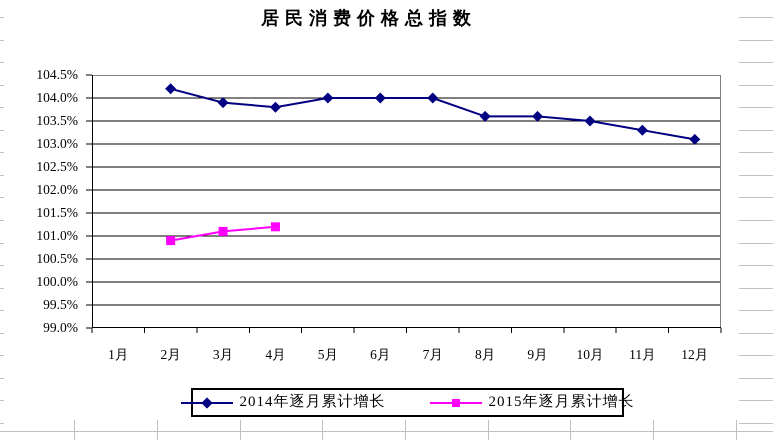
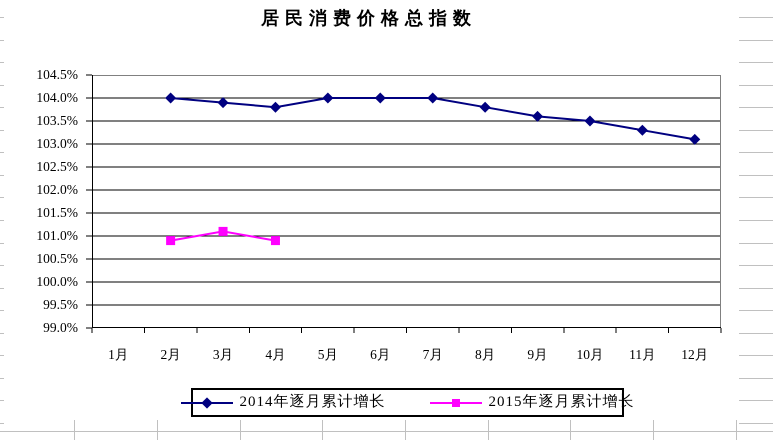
2014年逐月累计增长/2月: 104.2% -> 104.0%
2015年逐月累计增长/4月: 101.2% -> 100.9%
2014年逐月累计增长/8月: 103.6% -> 103.8%
